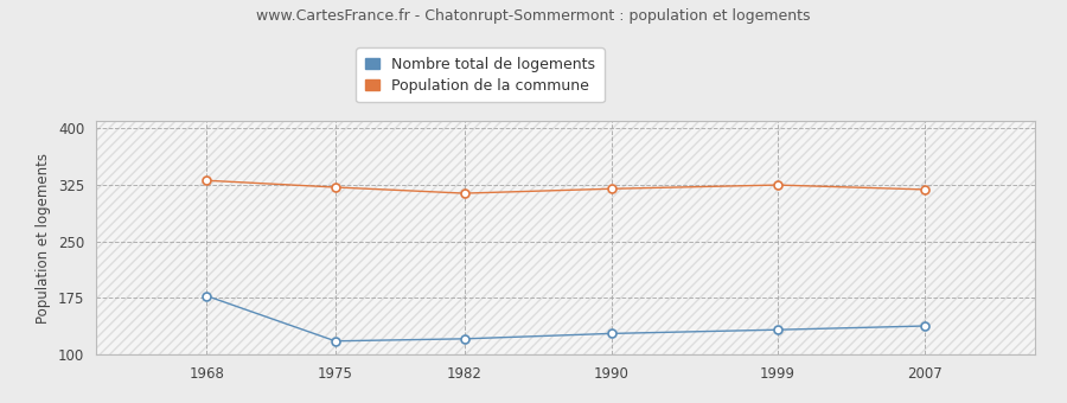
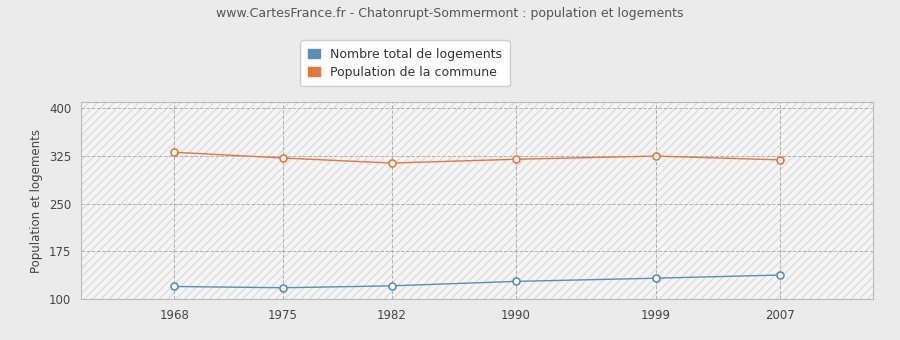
Nombre total de logements/1968: 178 -> 120
